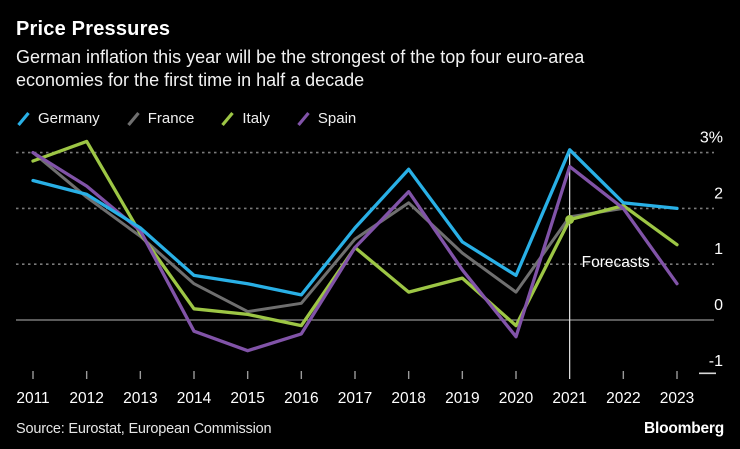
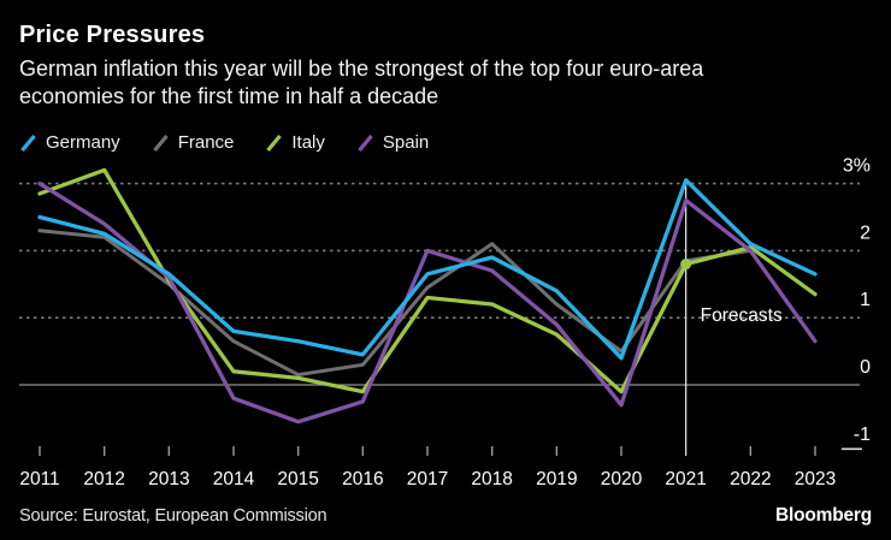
France/2011: 3.0% -> 2.3%
Spain/2017: 1.3% -> 2.0%
Germany/2018: 2.7% -> 1.9%
Italy/2018: 0.5% -> 1.2%
Spain/2018: 2.3% -> 1.7%
Germany/2020: 0.8% -> 0.4%
Germany/2023: 2.0% -> 1.6%
